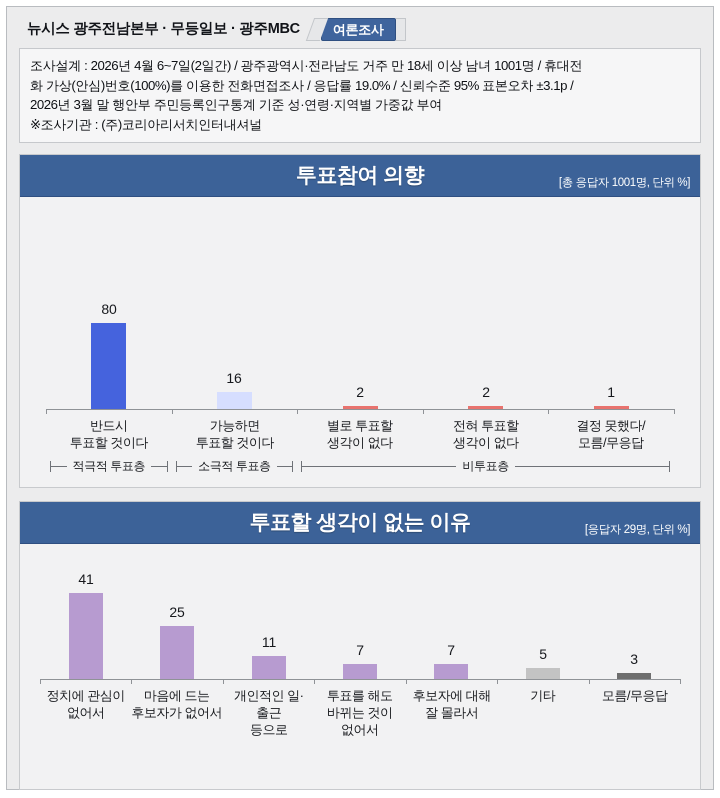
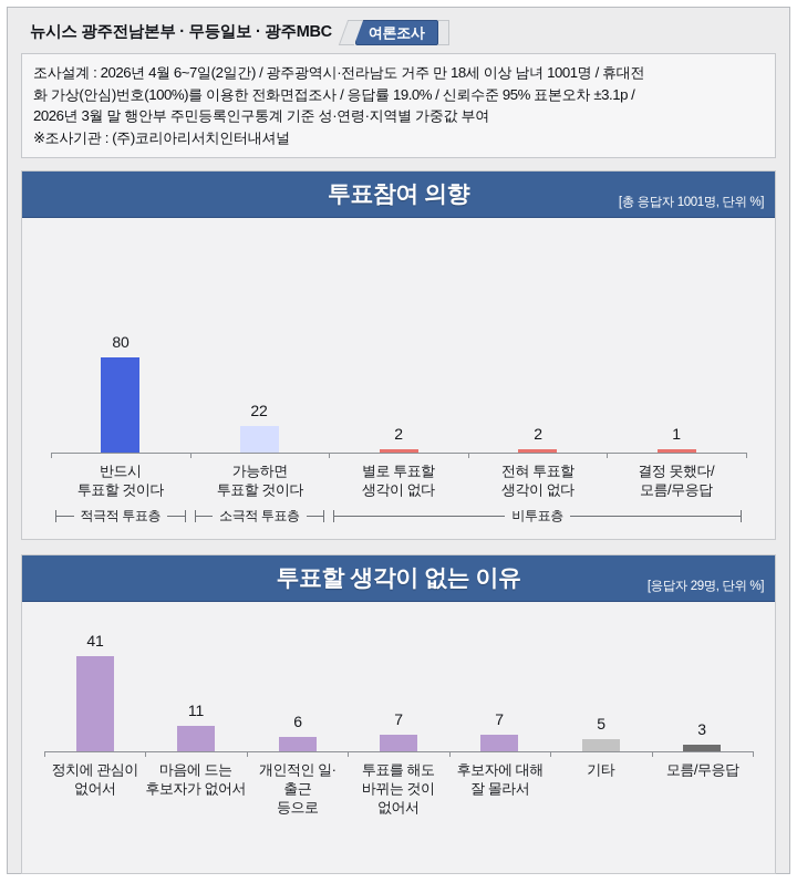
투표참여 의향/가능하면 투표할 것이다: 16 -> 22
투표할 생각이 없는 이유/마음에 드는 후보자가 없어서: 25 -> 11
투표할 생각이 없는 이유/개인적인 일·출근 등으로: 11 -> 6
